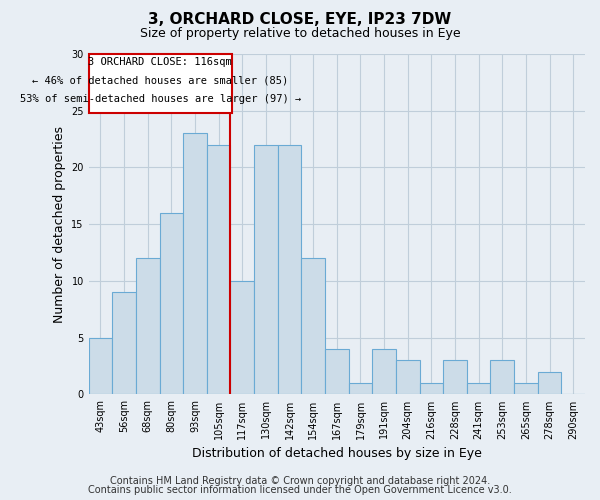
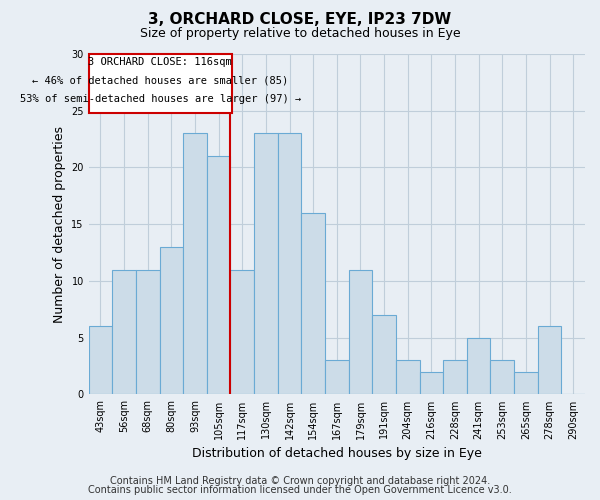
43sqm: 5 -> 6
56sqm: 9 -> 11
68sqm: 12 -> 11
80sqm: 16 -> 13
105sqm: 22 -> 21
117sqm: 10 -> 11
130sqm: 22 -> 23
142sqm: 22 -> 23
154sqm: 12 -> 16
167sqm: 4 -> 3
179sqm: 1 -> 11
191sqm: 4 -> 7
216sqm: 1 -> 2
241sqm: 1 -> 5
265sqm: 1 -> 2
278sqm: 2 -> 6
